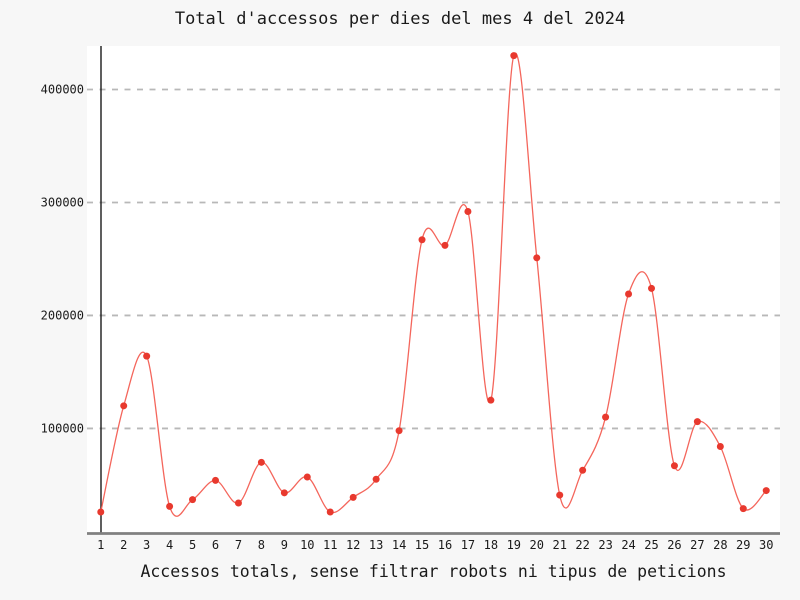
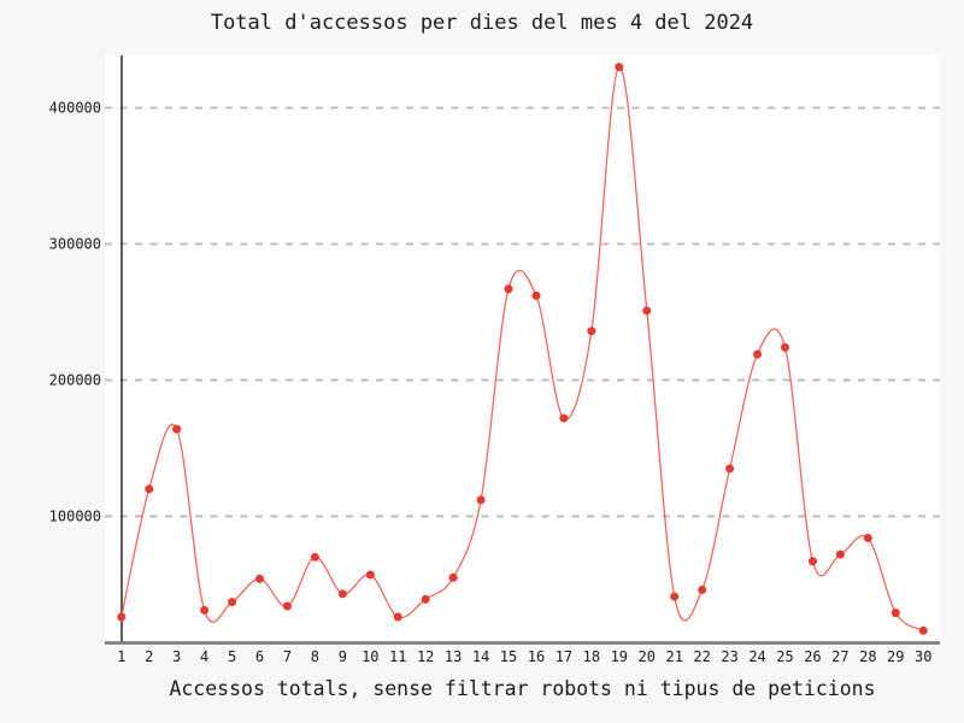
14: 98000 -> 112000
17: 292000 -> 172000
18: 125000 -> 236000
22: 63000 -> 46000
23: 110000 -> 135000
27: 106000 -> 72000
30: 45000 -> 16000
